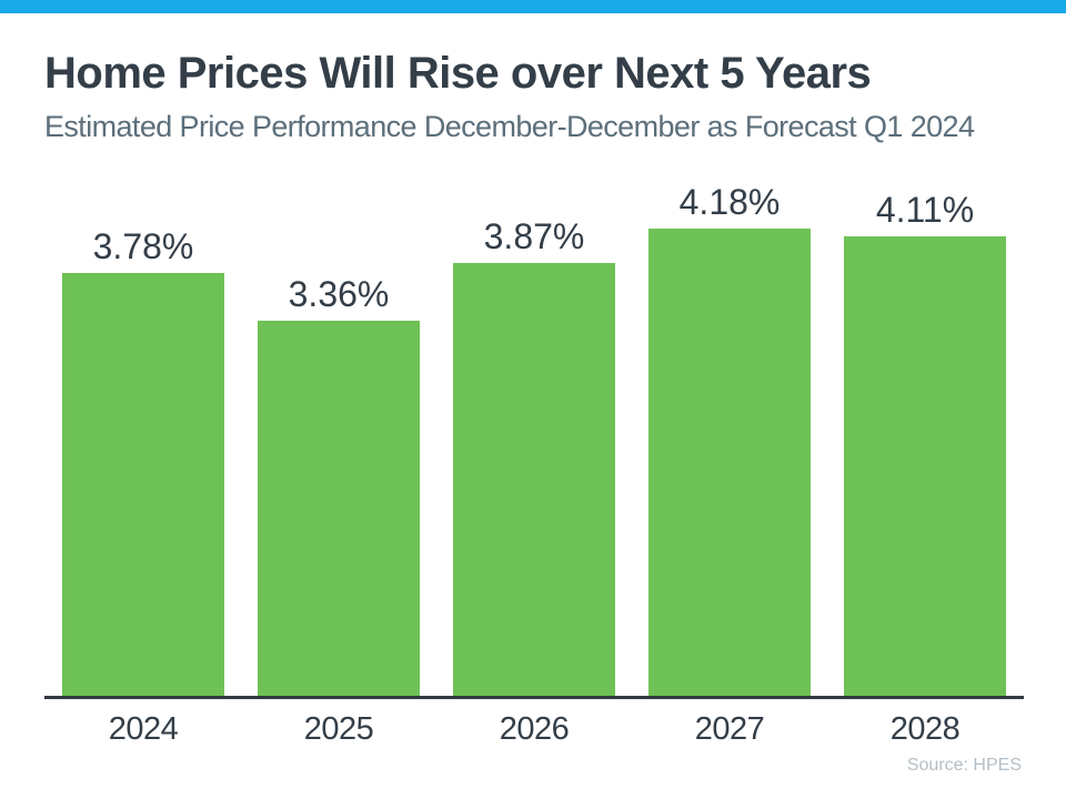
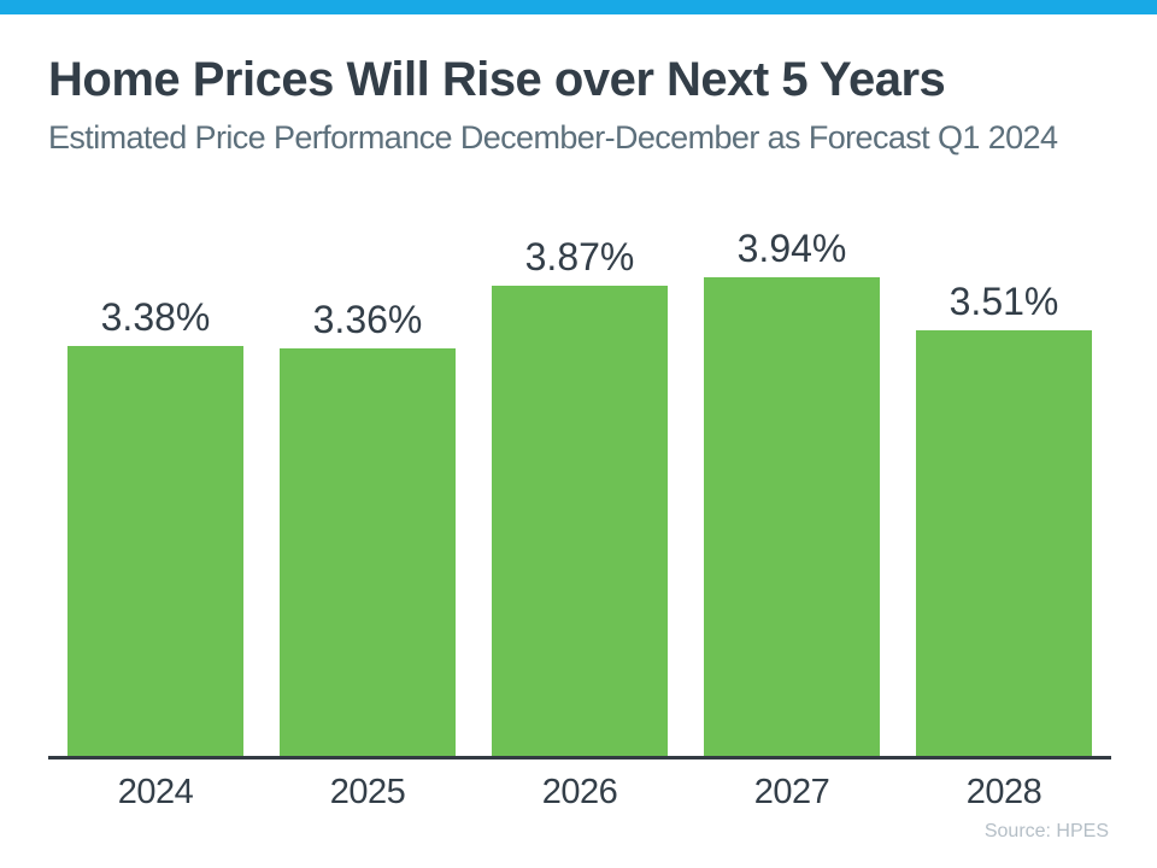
2024: 3.78% -> 3.38%
2027: 4.18% -> 3.94%
2028: 4.11% -> 3.51%
